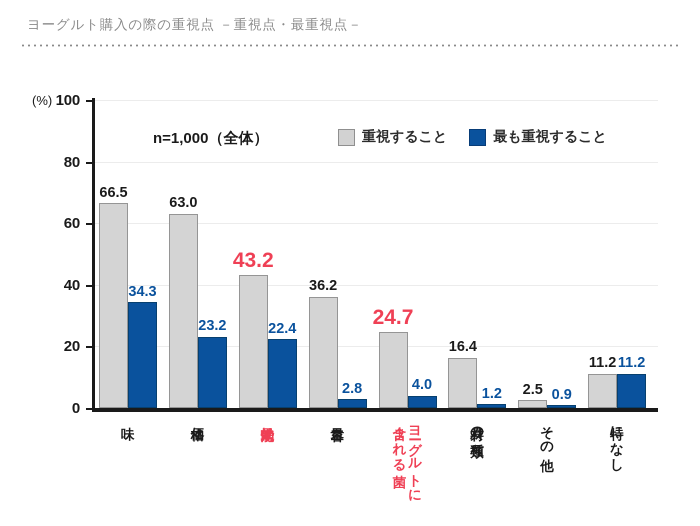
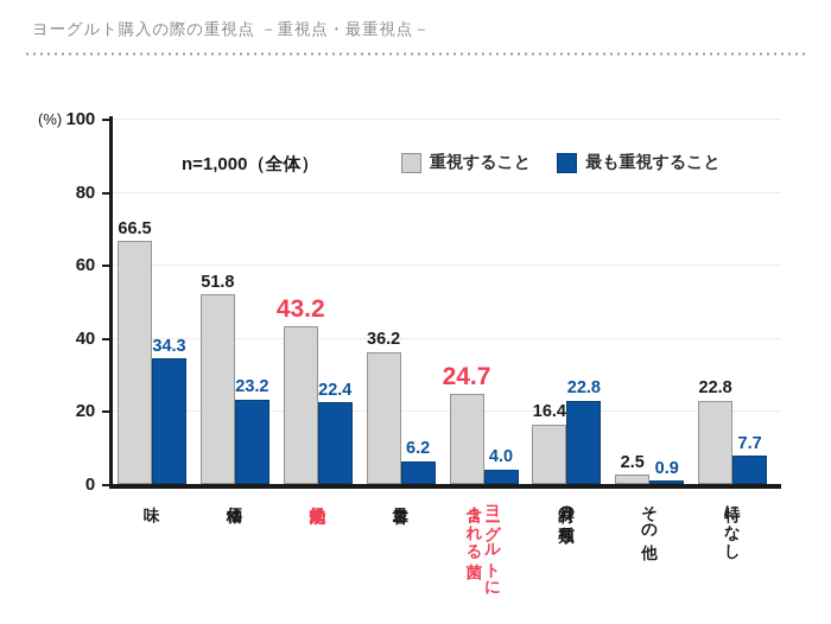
重視すること/価格: 63.0 -> 51.8
最も重視すること/容量: 2.8 -> 6.2
最も重視すること/具材の種類: 1.2 -> 22.8
重視すること/特になし: 11.2 -> 22.8
最も重視すること/特になし: 11.2 -> 7.7
